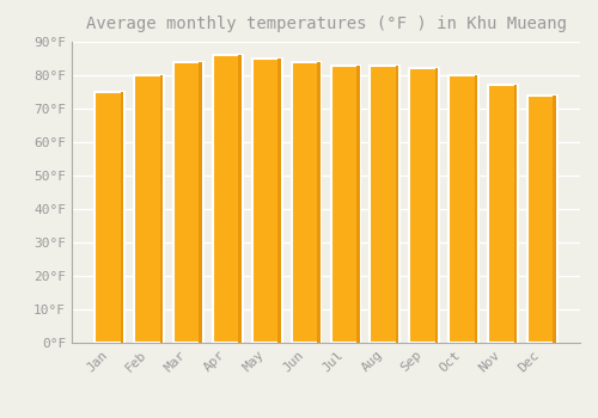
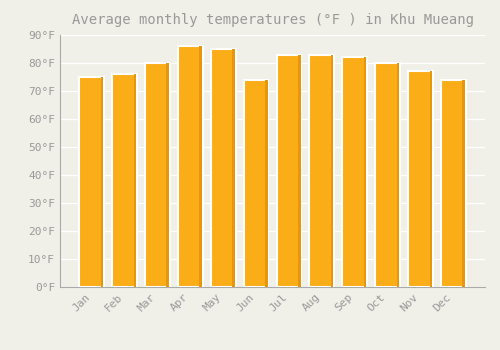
Feb: 80°F -> 76°F
Mar: 84°F -> 80°F
Jun: 84°F -> 74°F
